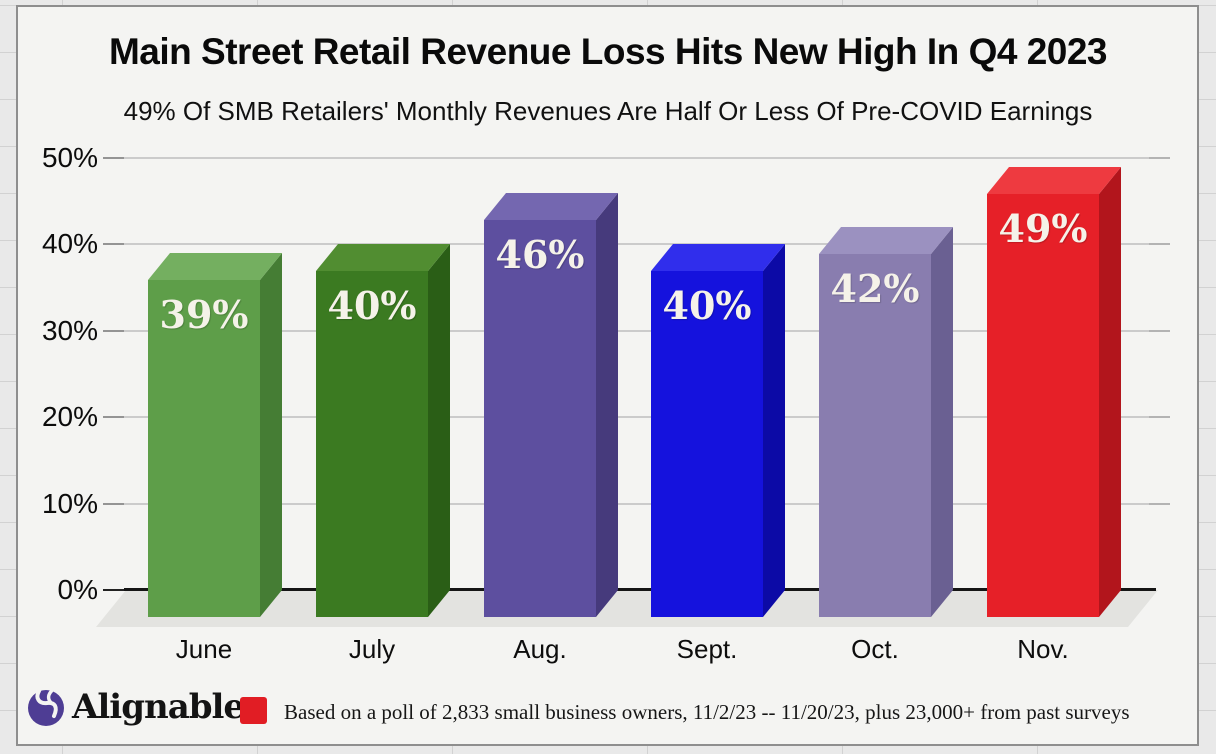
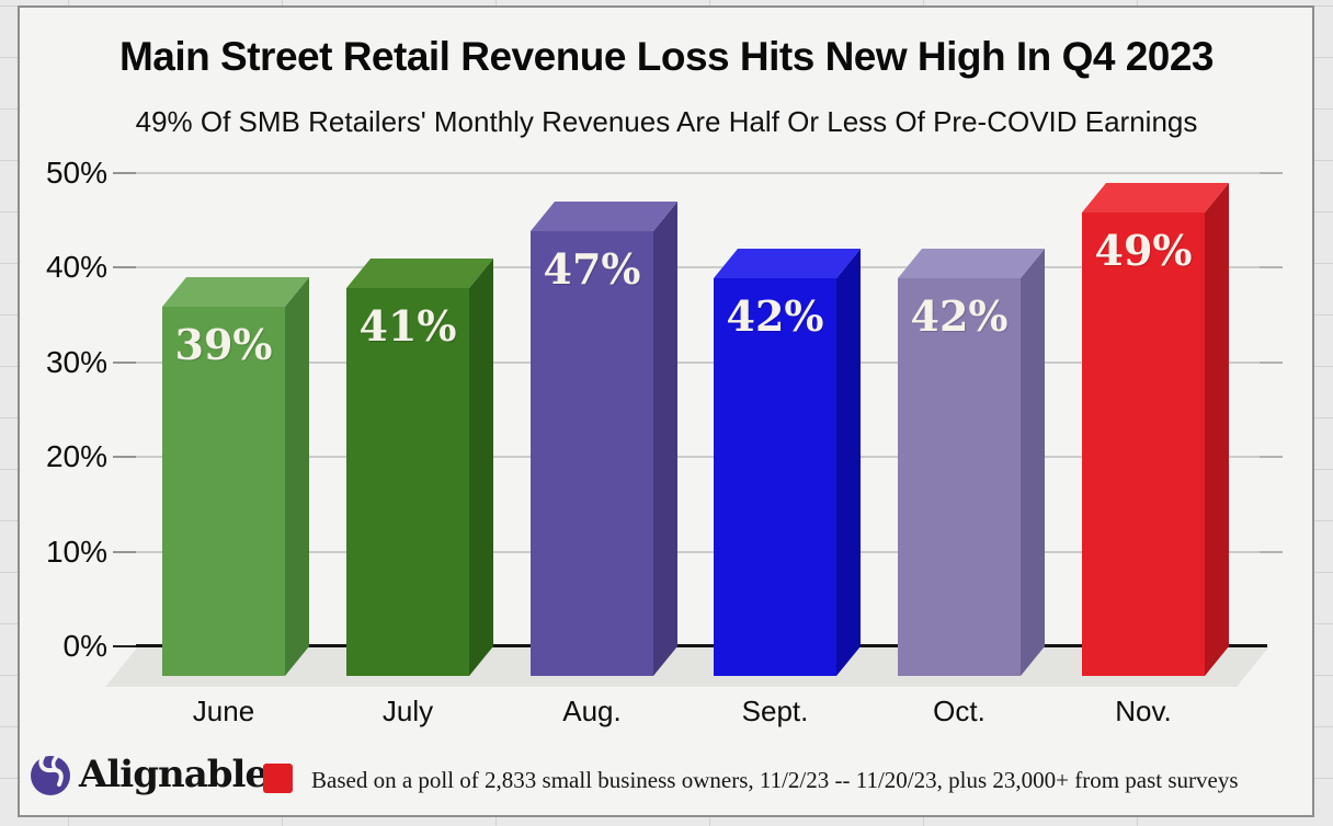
July: 40% -> 41%
Aug.: 46% -> 47%
Sept.: 40% -> 42%
